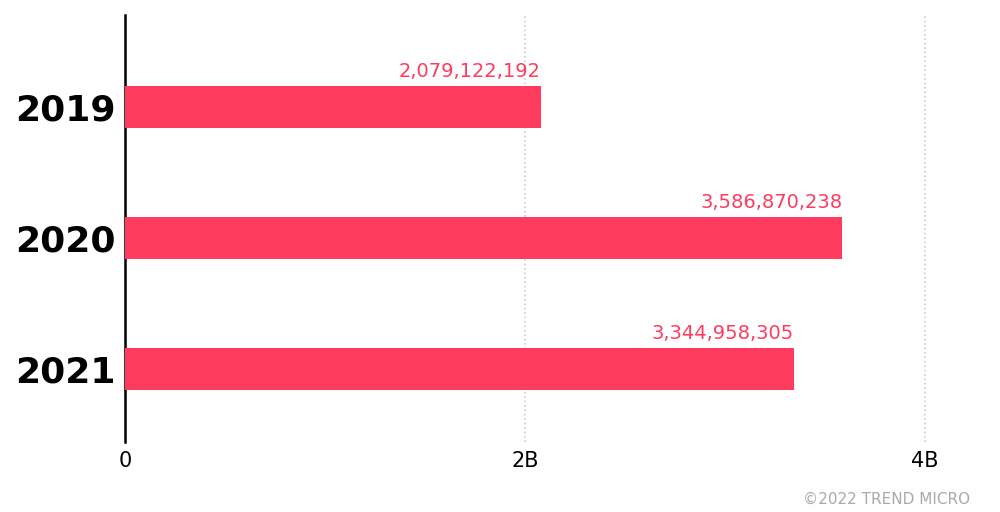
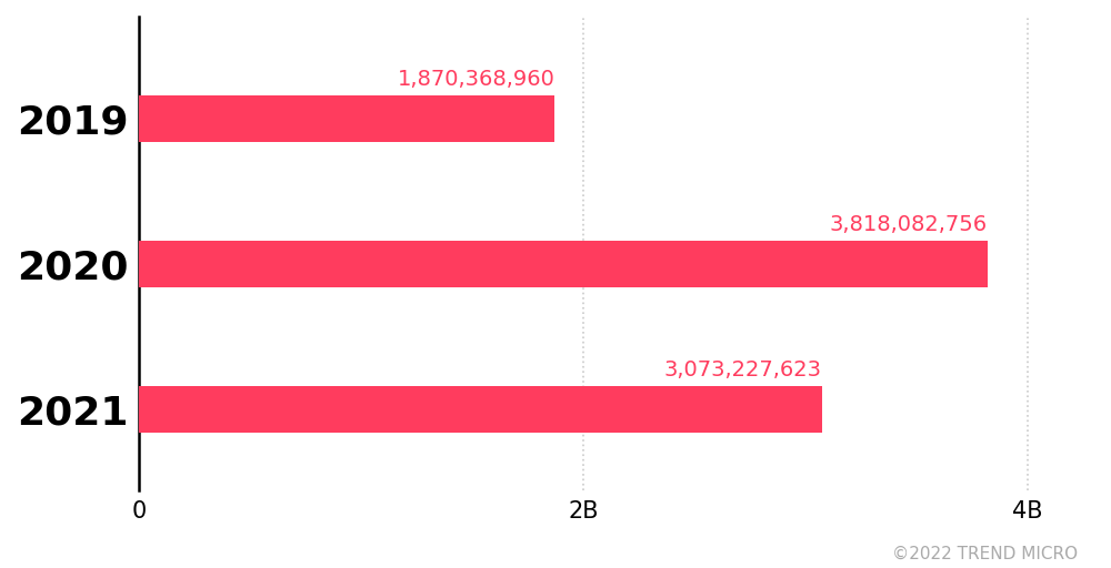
2019: 2,079,122,192 -> 1,870,368,960
2020: 3,586,870,238 -> 3,818,082,756
2021: 3,344,958,305 -> 3,073,227,623
